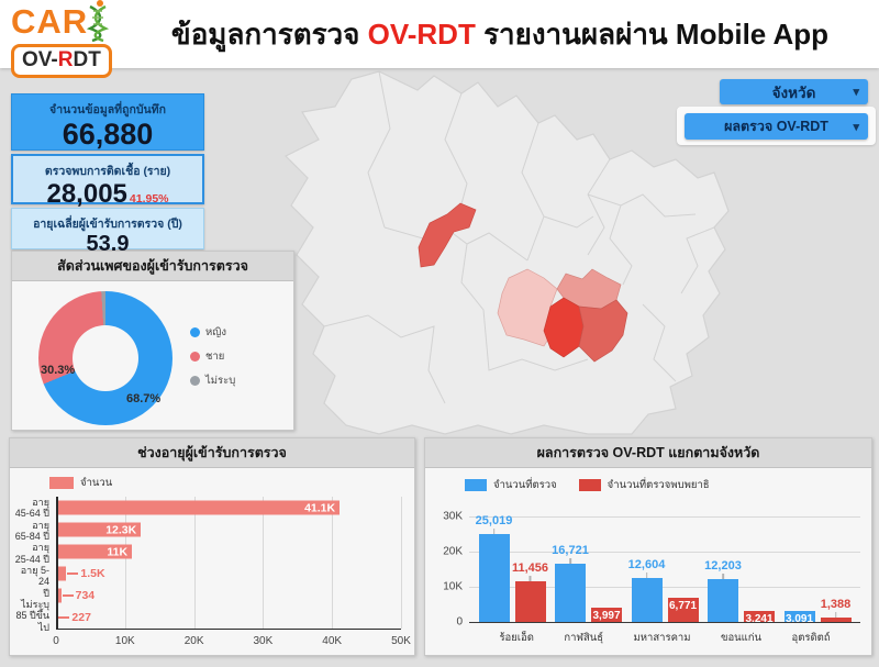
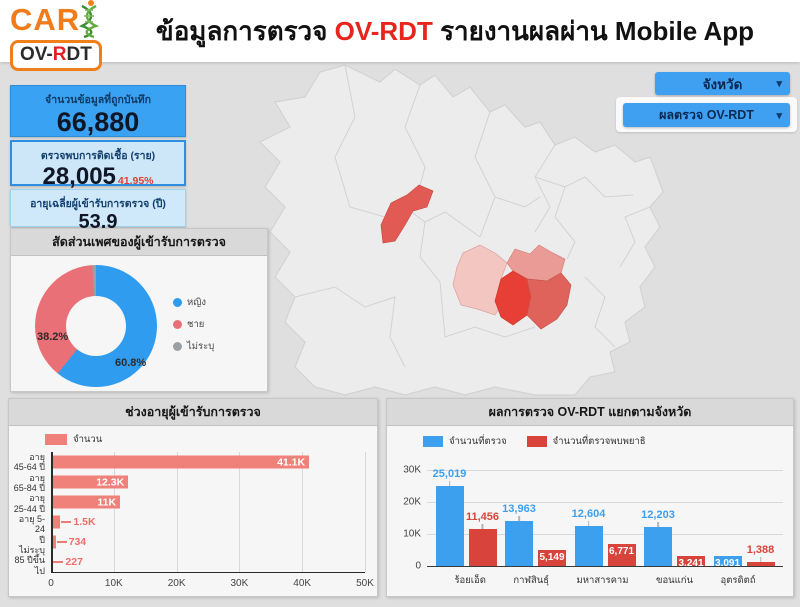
สัดส่วนเพศของผู้เข้ารับการตรวจ/หญิง: 68.7% -> 60.8%
สัดส่วนเพศของผู้เข้ารับการตรวจ/ชาย: 30.3% -> 38.2%
ผลการตรวจ OV-RDT แยกตามจังหวัด/จำนวนที่ตรวจ/กาฬสินธุ์: 16,721 -> 13,963
ผลการตรวจ OV-RDT แยกตามจังหวัด/จำนวนที่ตรวจพบพยาธิ/กาฬสินธุ์: 3,997 -> 5,149
